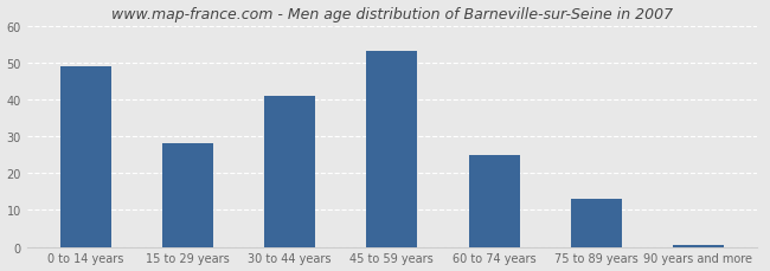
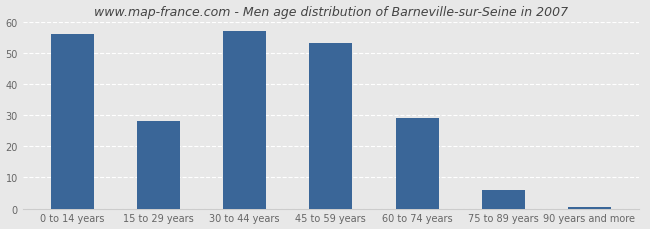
0 to 14 years: 49.0 -> 56.0
30 to 44 years: 41.0 -> 57.0
60 to 74 years: 25.0 -> 29.0
75 to 89 years: 13.0 -> 6.0
